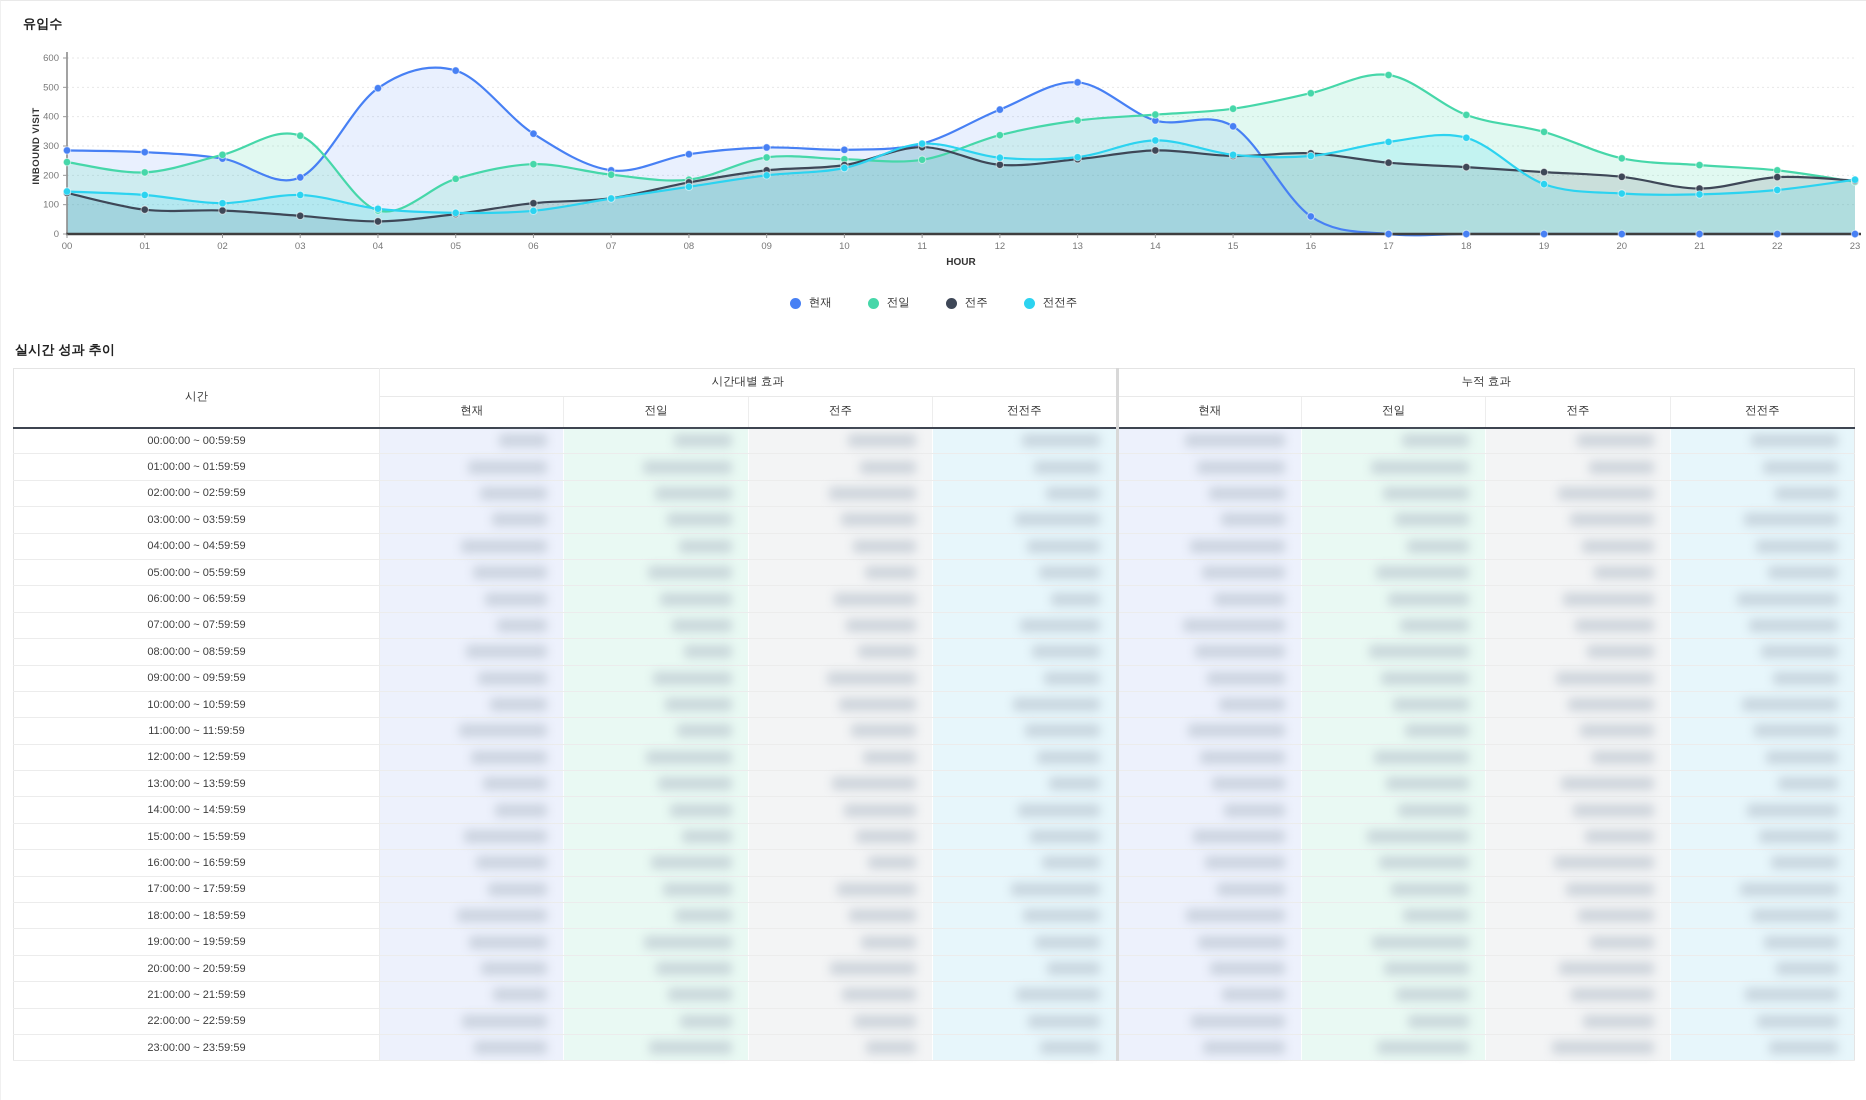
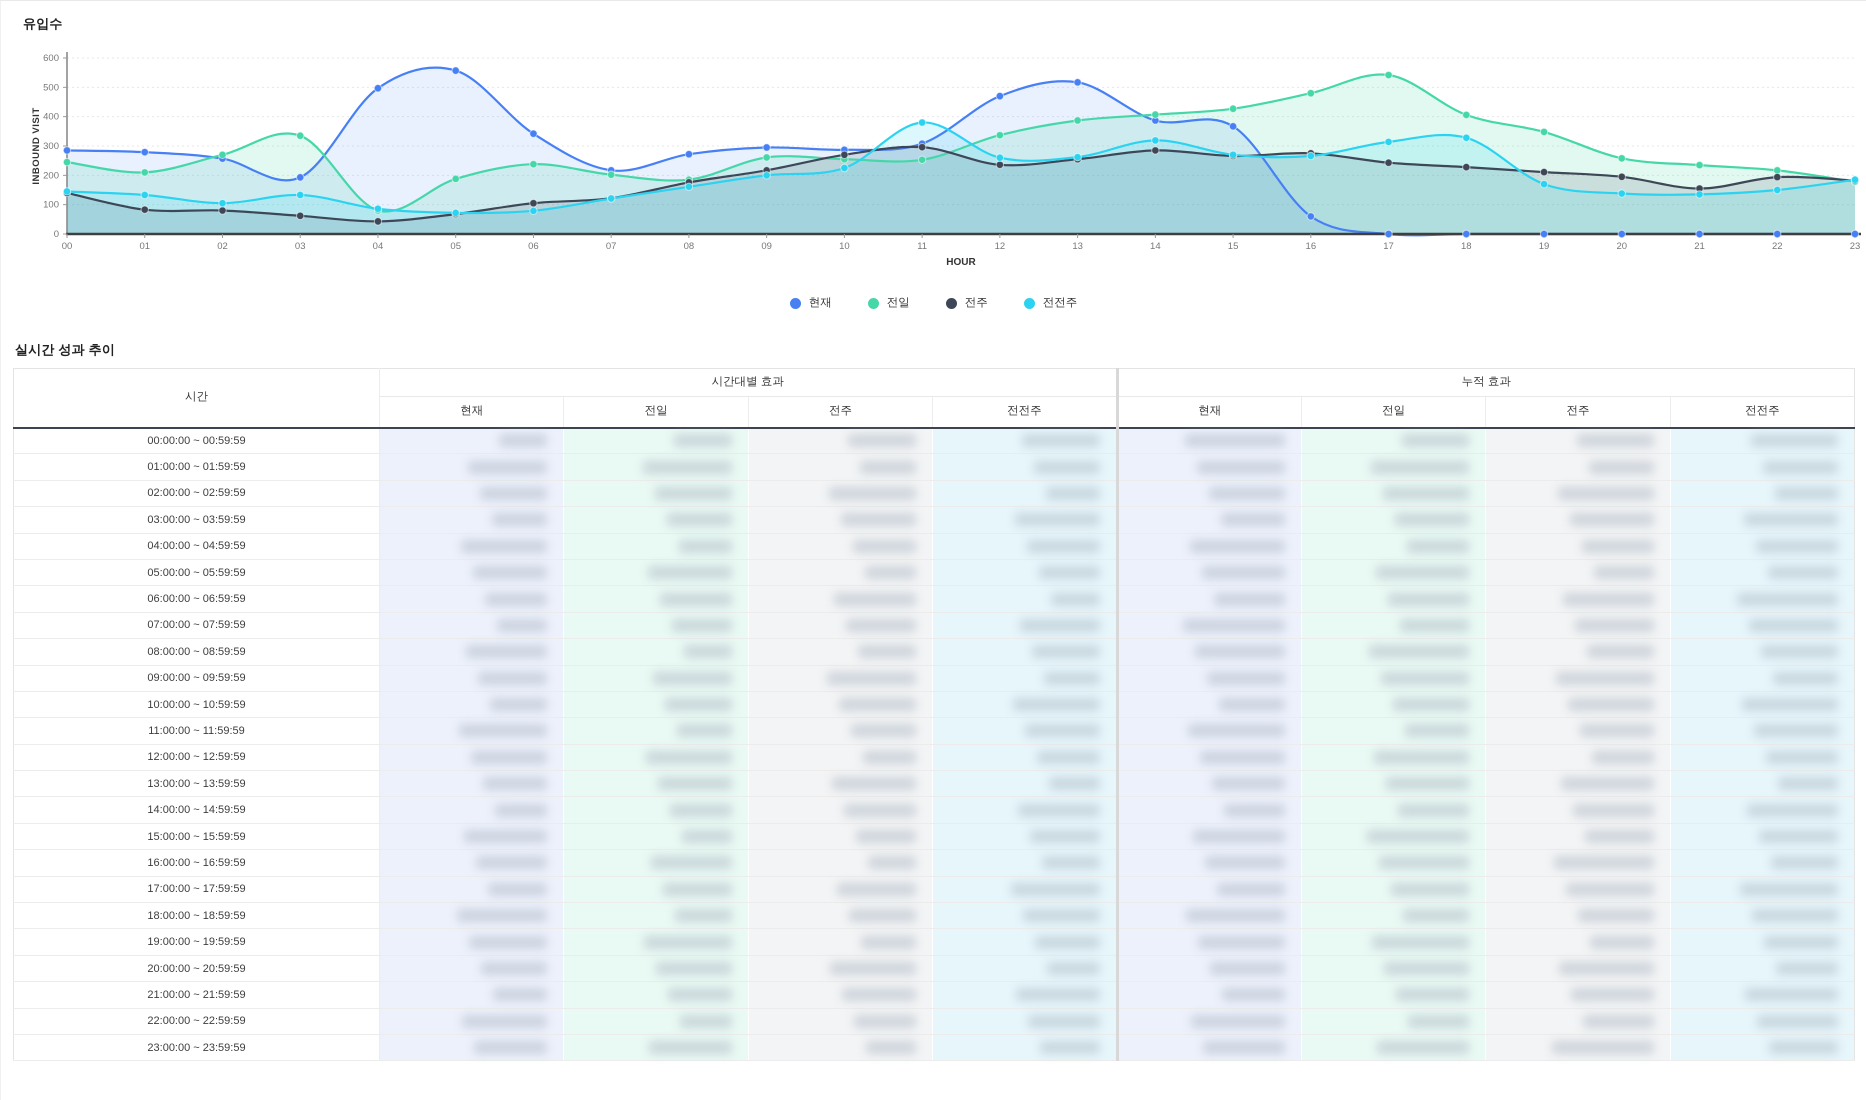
전주/10: 240 -> 270
전전주/11: 310 -> 380
현재/12: 420 -> 470
